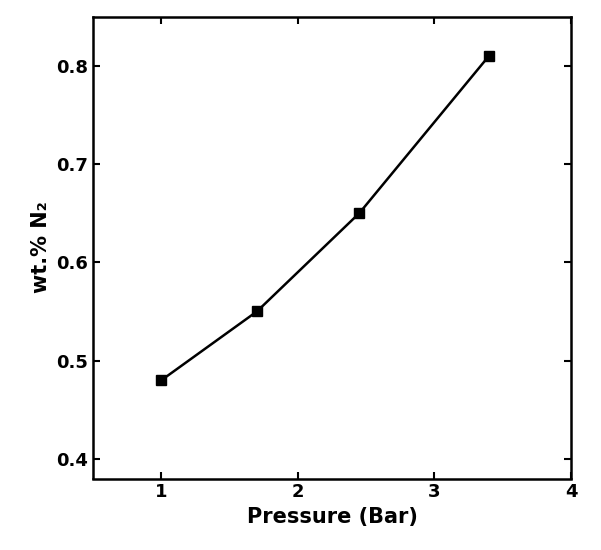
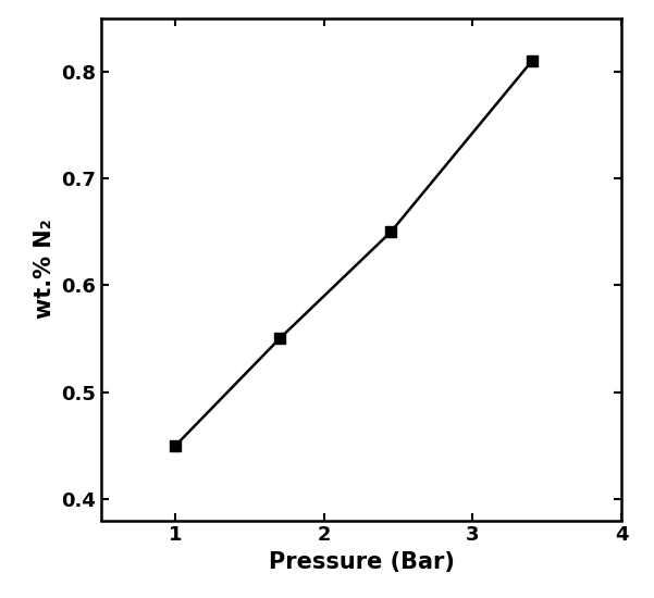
1: 0.48 -> 0.45
